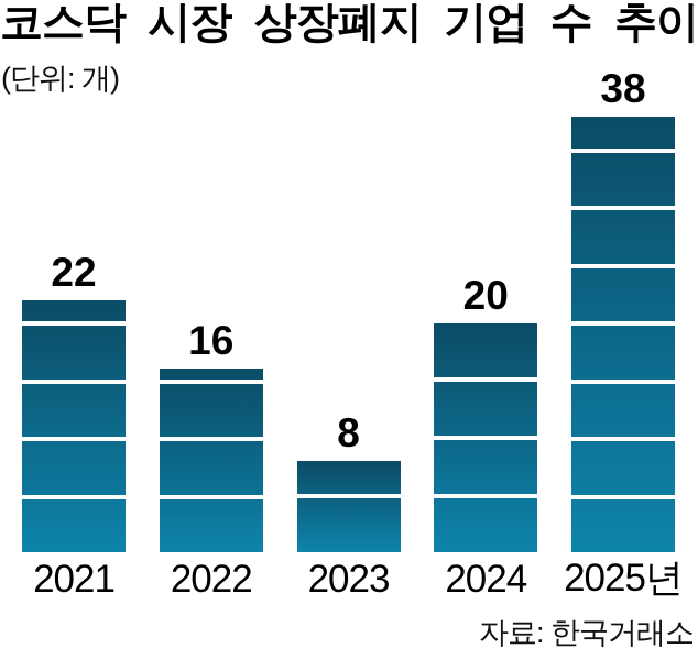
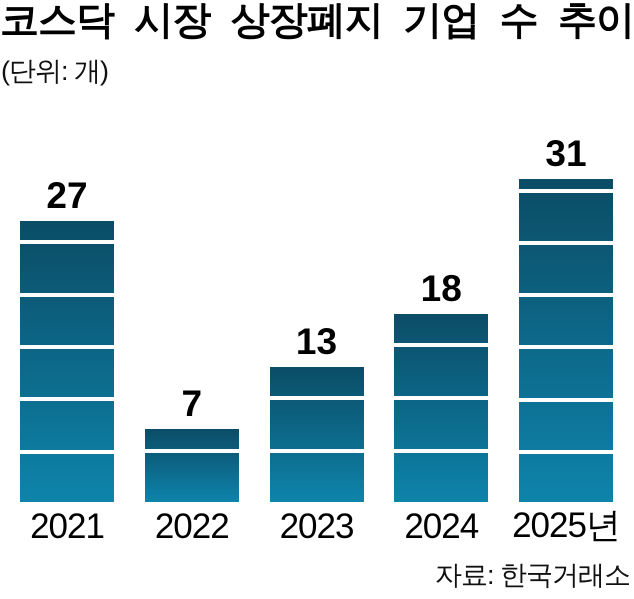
2021: 22 -> 27
2022: 16 -> 7
2023: 8 -> 13
2024: 20 -> 18
2025년: 38 -> 31
